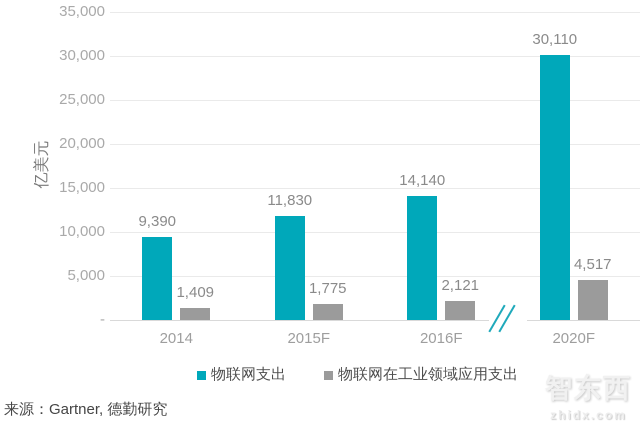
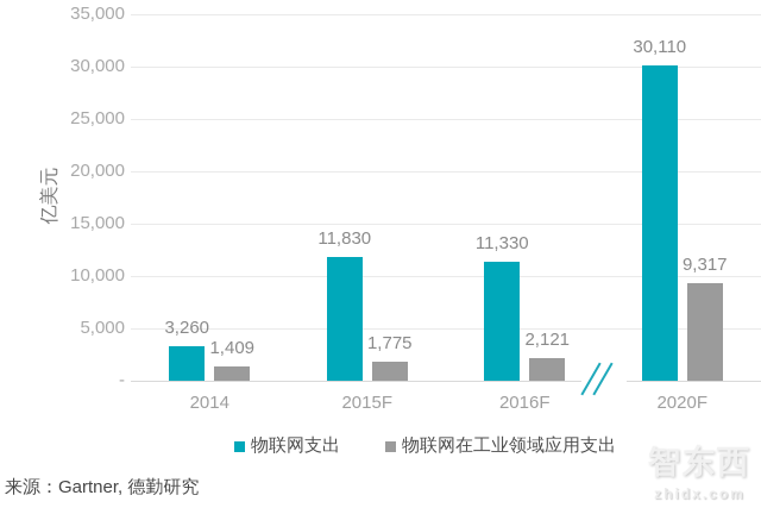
物联网支出/2014: 9,390 -> 3,260
物联网支出/2016F: 14,140 -> 11,330
物联网在工业领域应用支出/2020F: 4,517 -> 9,317
